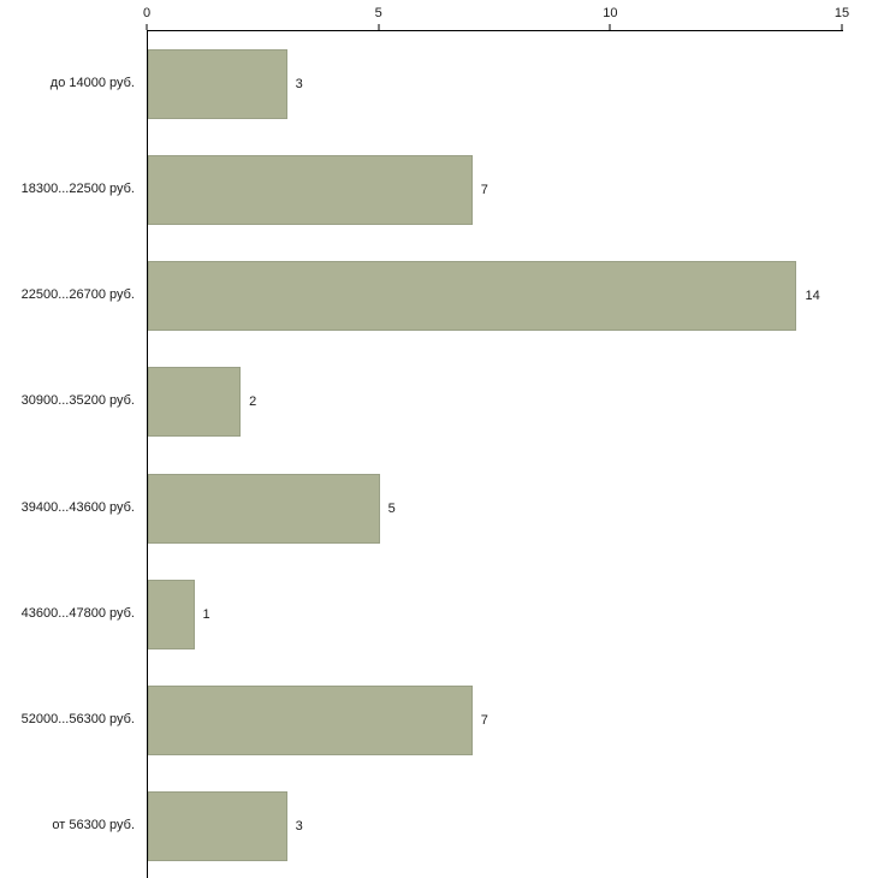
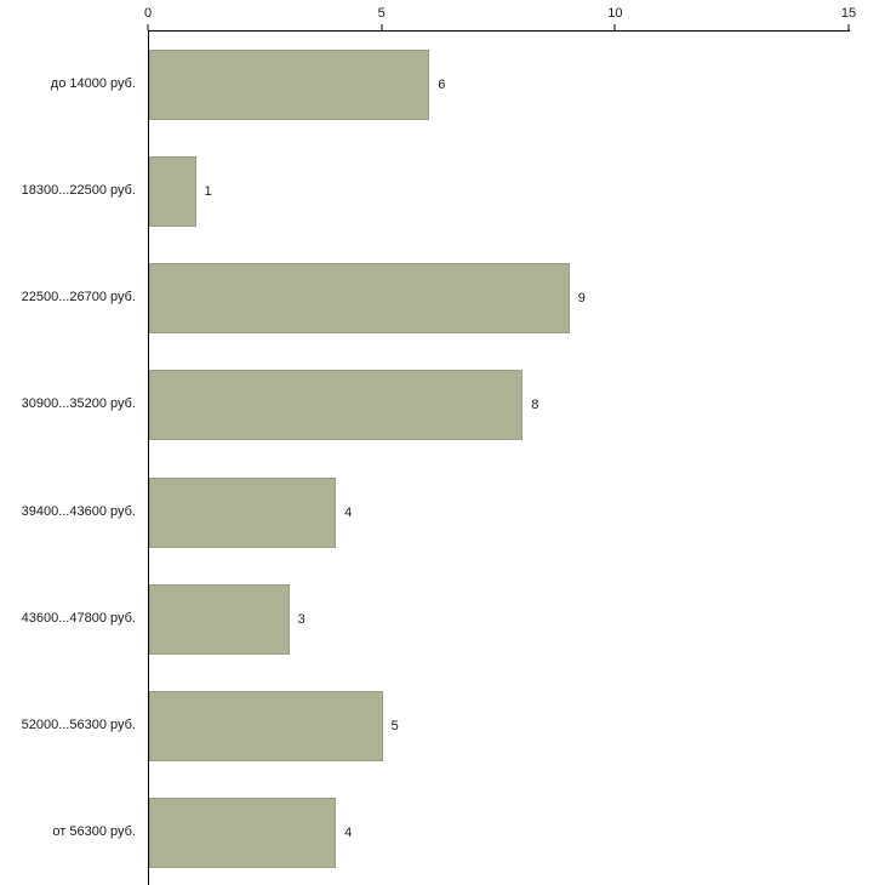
до 14000 руб.: 3 -> 6
18300...22500 руб.: 7 -> 1
22500...26700 руб.: 14 -> 9
30900...35200 руб.: 2 -> 8
39400...43600 руб.: 5 -> 4
43600...47800 руб.: 1 -> 3
52000...56300 руб.: 7 -> 5
от 56300 руб.: 3 -> 4
